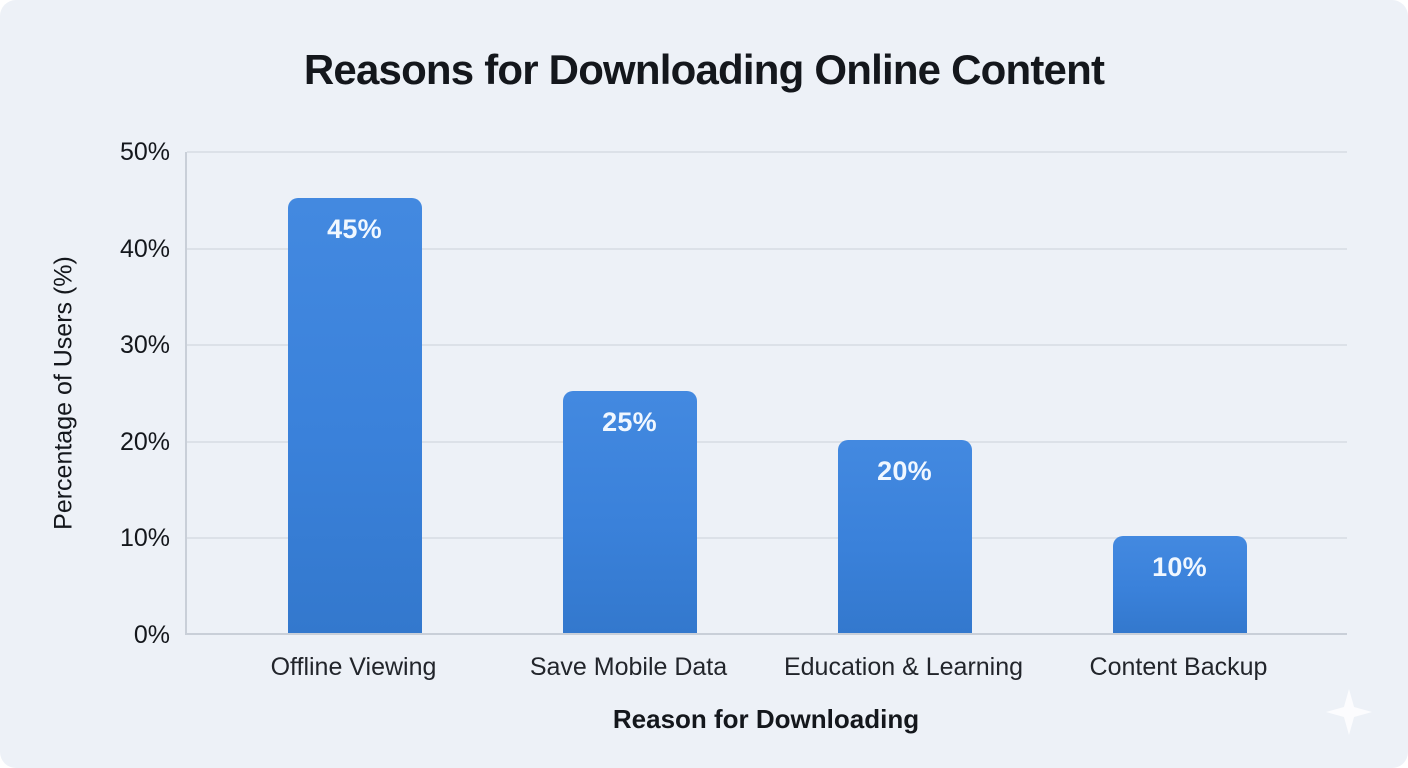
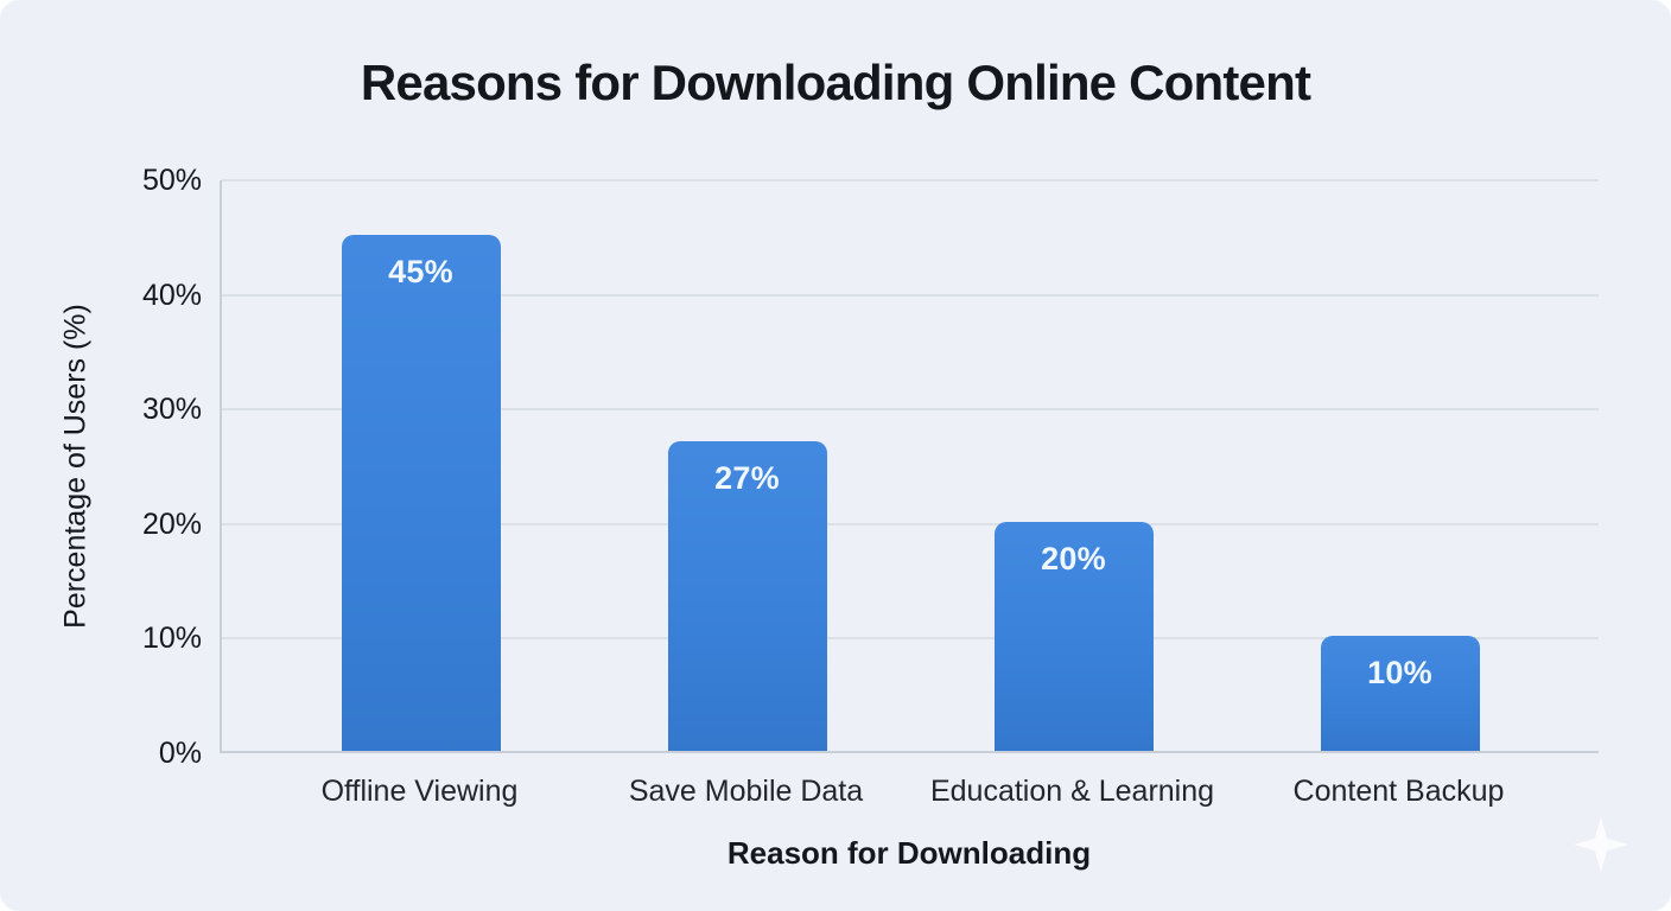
Save Mobile Data: 25% -> 27%
